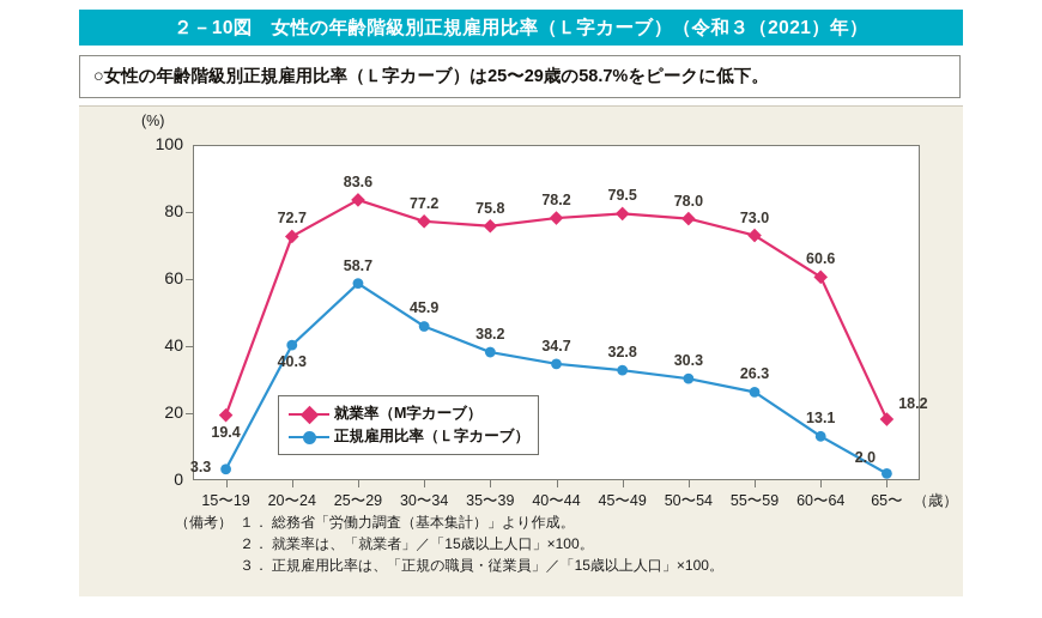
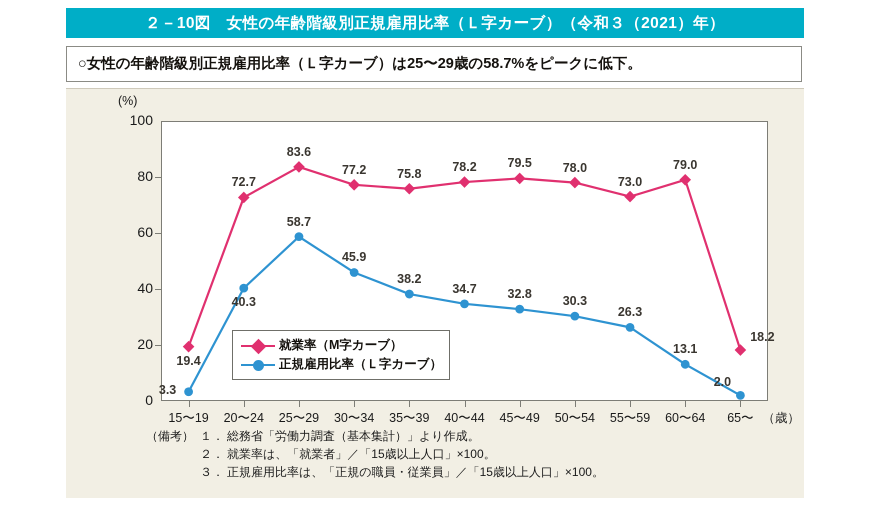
就業率（M字カーブ）/60〜64: 60.6 -> 79.0
